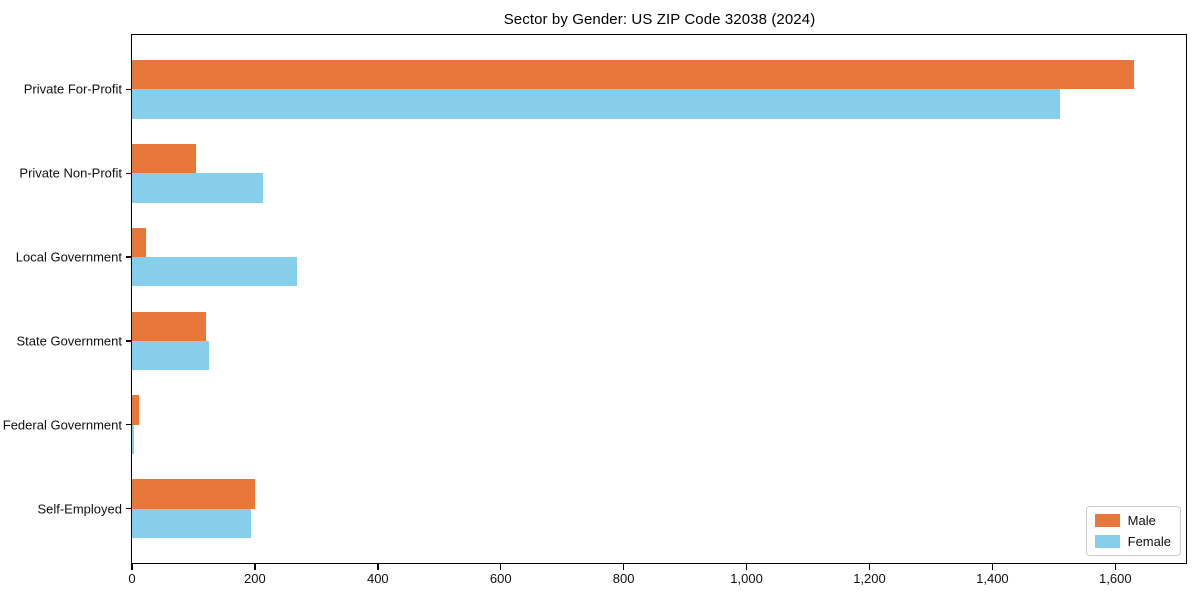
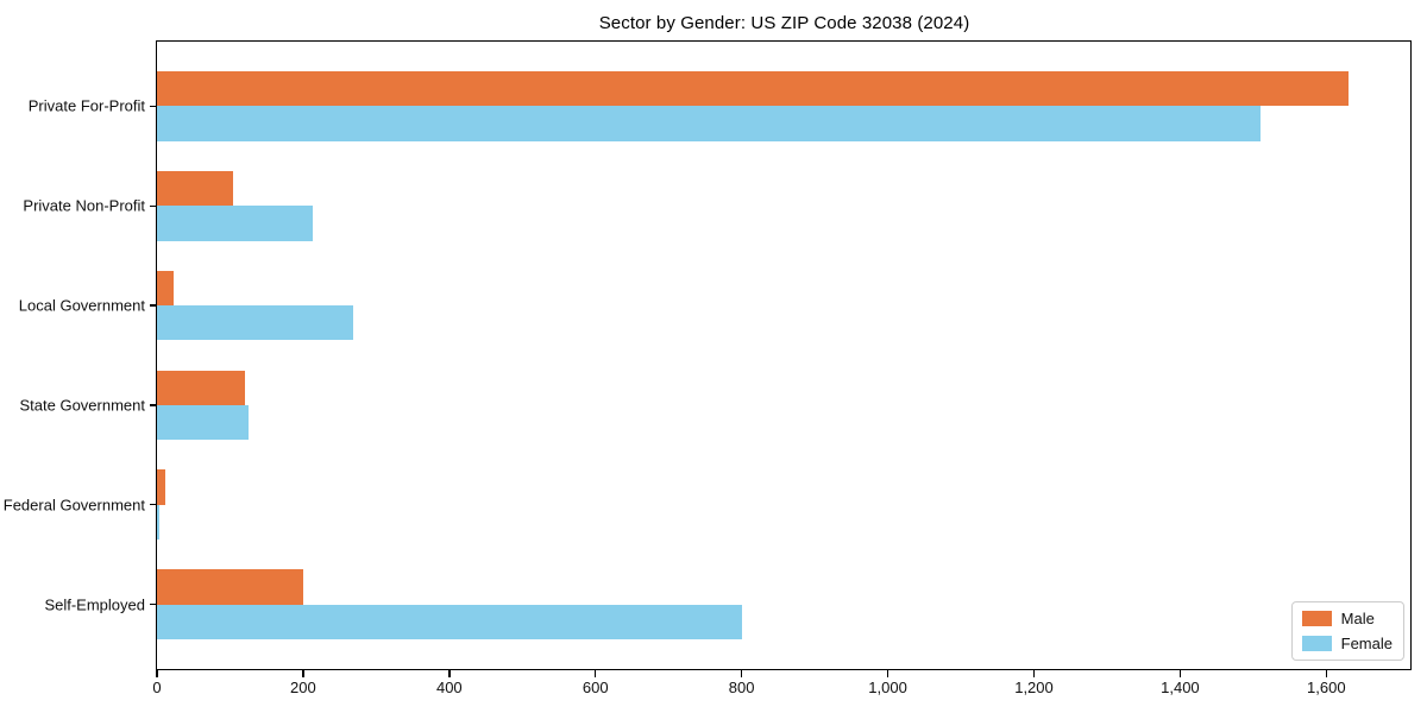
Female/Self-Employed: 190 -> 800
